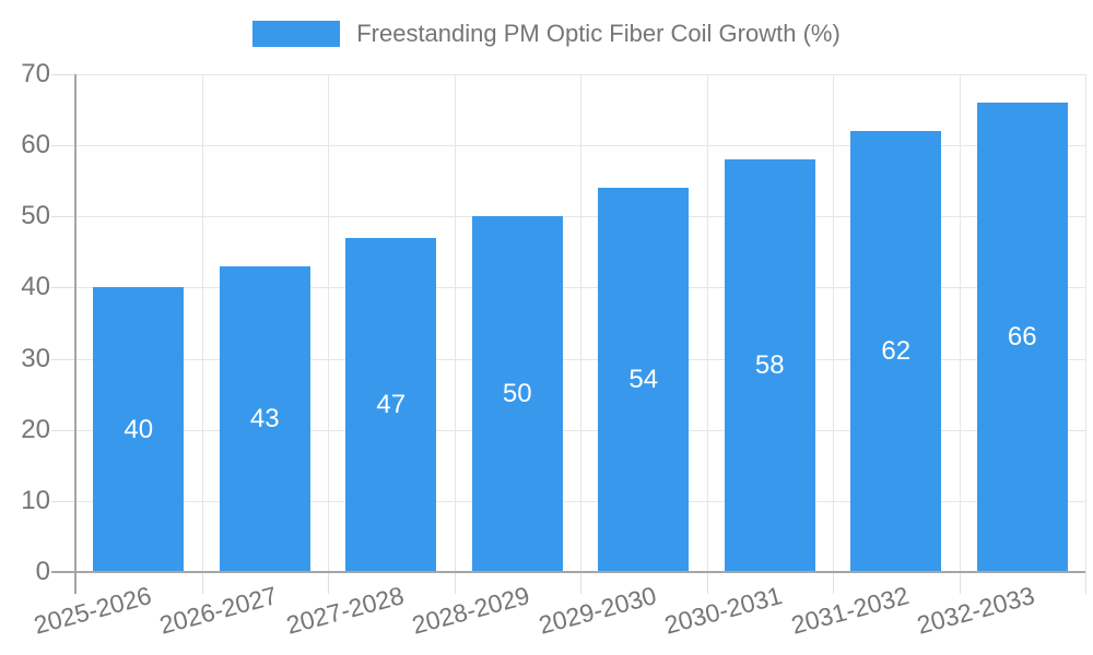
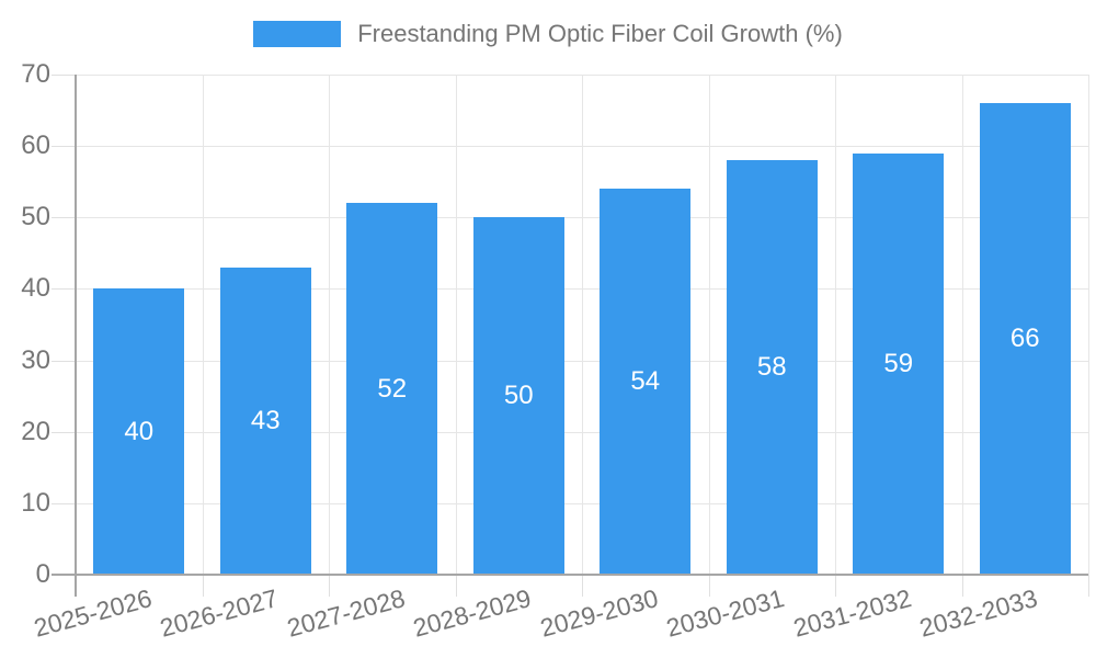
2027-2028: 47 -> 52
2031-2032: 62 -> 59
